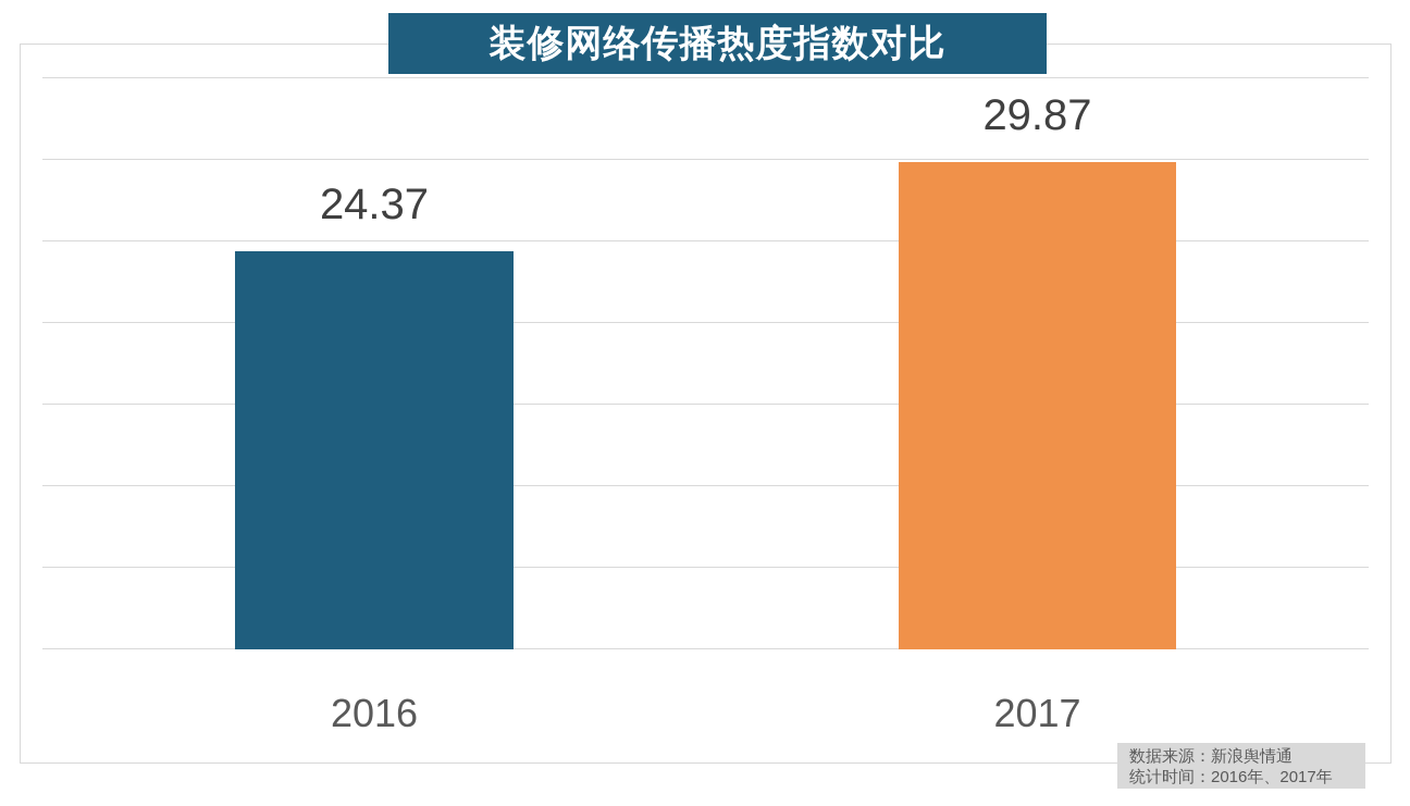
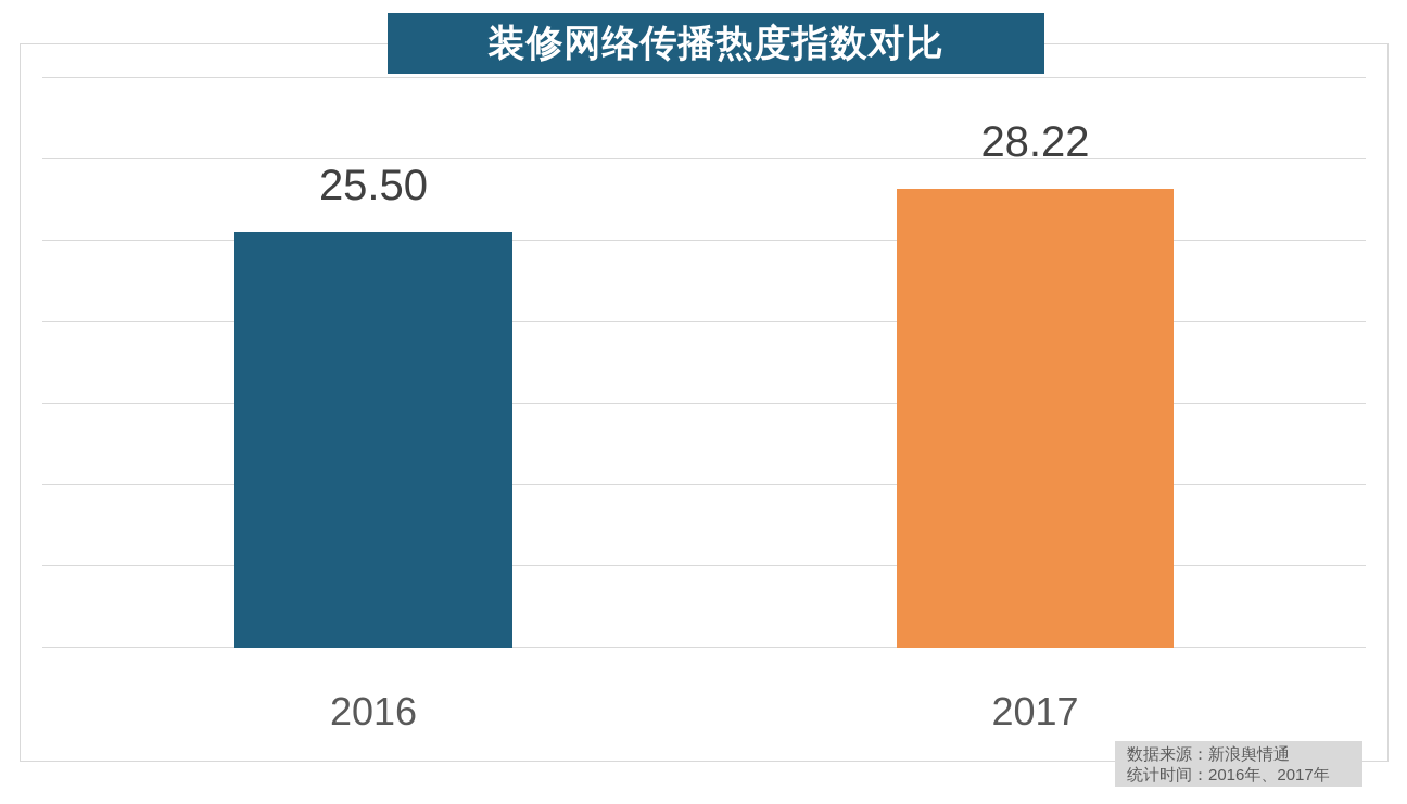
2016: 24.37 -> 25.50
2017: 29.87 -> 28.22
